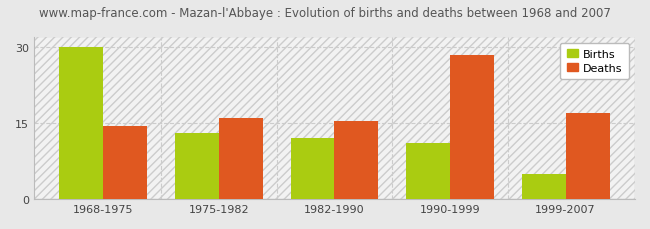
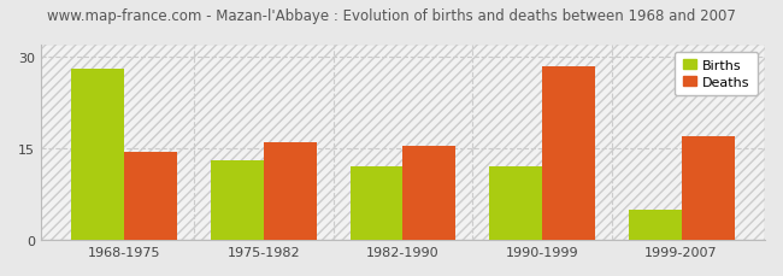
Births/1968-1975: 30 -> 28
Births/1990-1999: 11 -> 12
